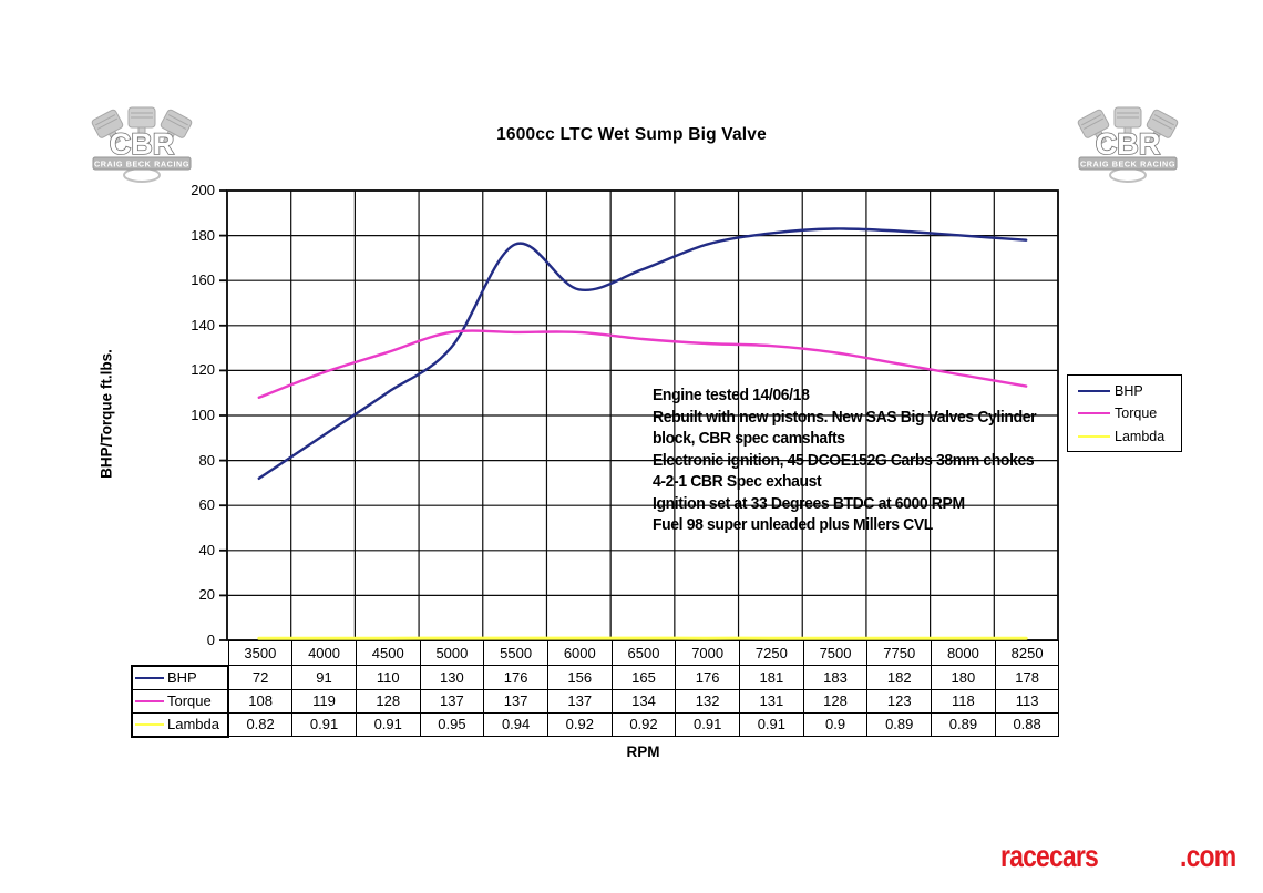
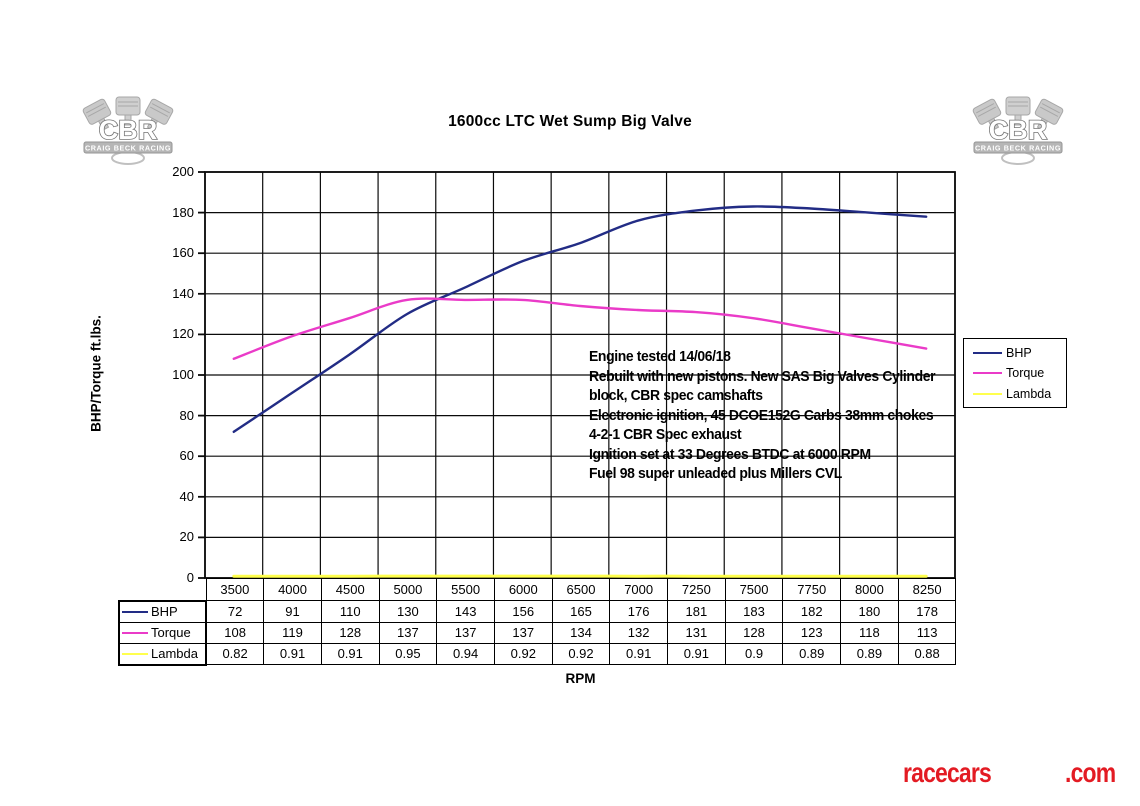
BHP/5500: 176 -> 143
